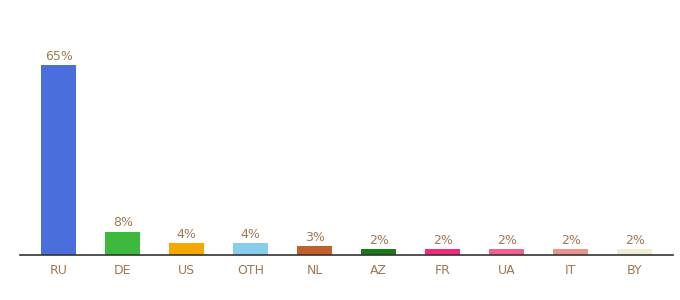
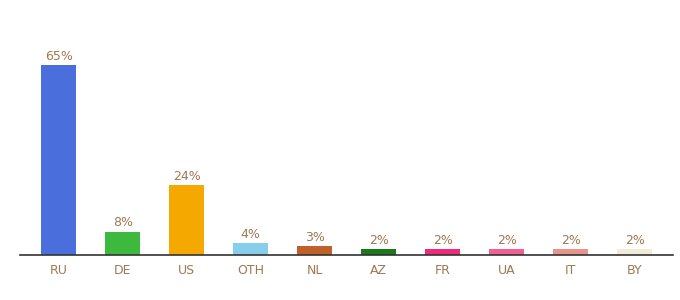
US: 4% -> 24%
